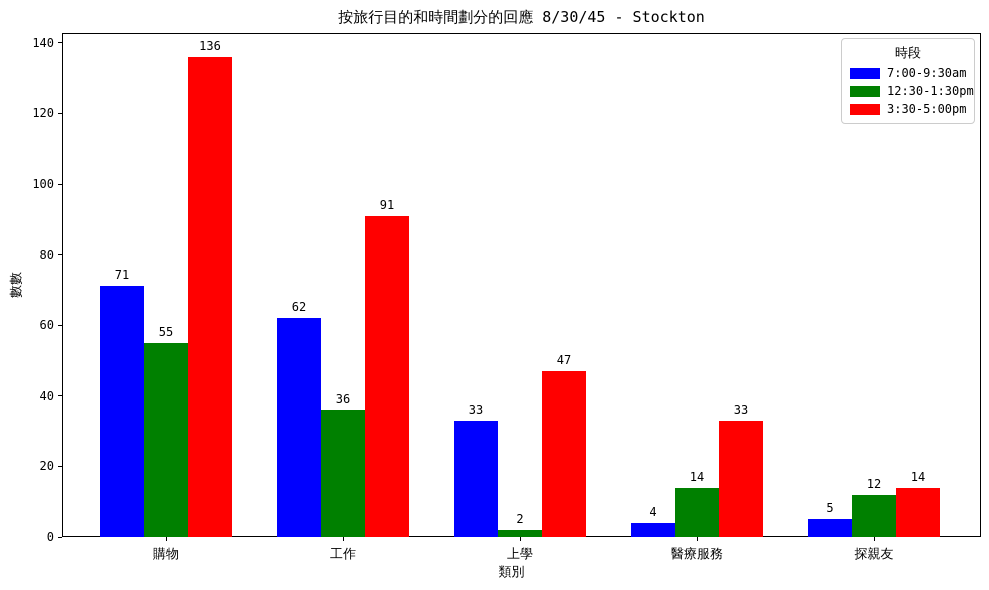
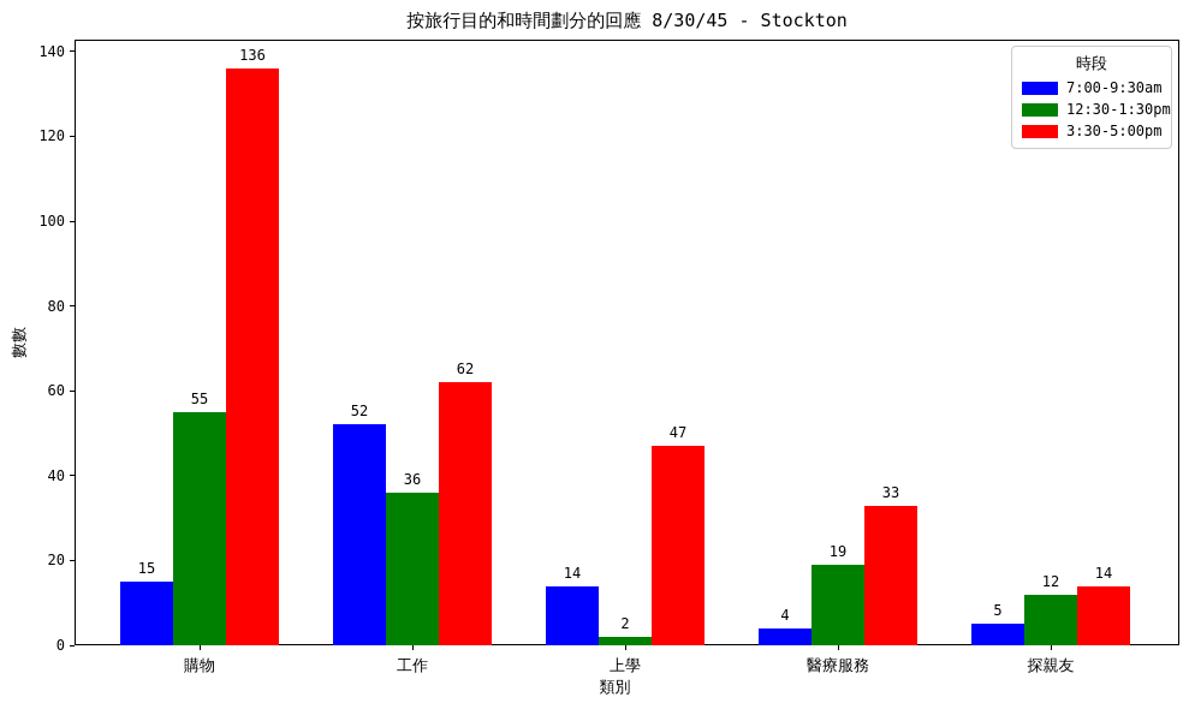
7:00-9:30am/購物: 71 -> 15
7:00-9:30am/工作: 62 -> 52
3:30-5:00pm/工作: 91 -> 62
7:00-9:30am/上學: 33 -> 14
12:30-1:30pm/醫療服務: 14 -> 19
